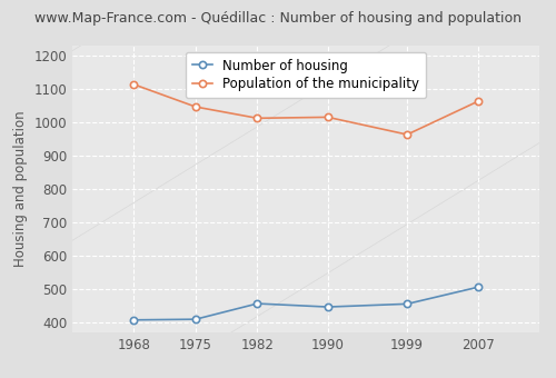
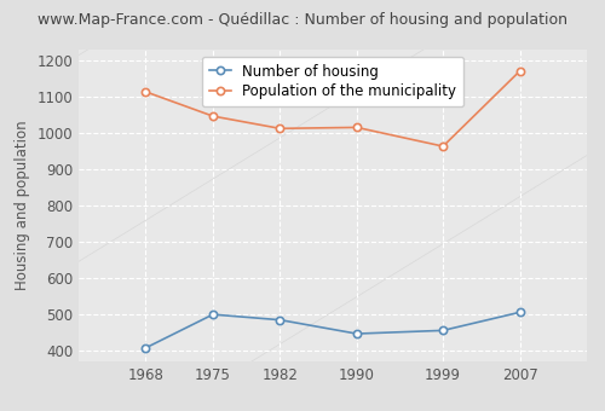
Number of housing/1975: 410 -> 500
Number of housing/1982: 457 -> 485
Population of the municipality/2007: 1062 -> 1170
